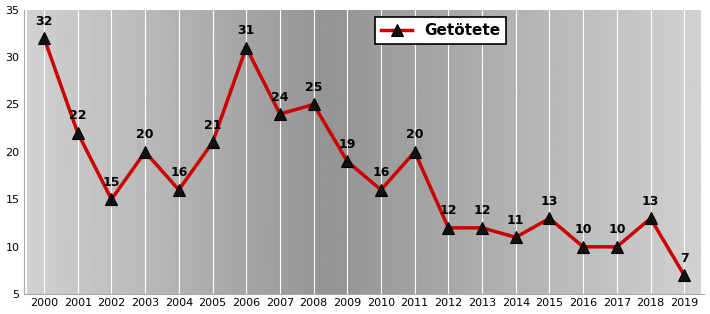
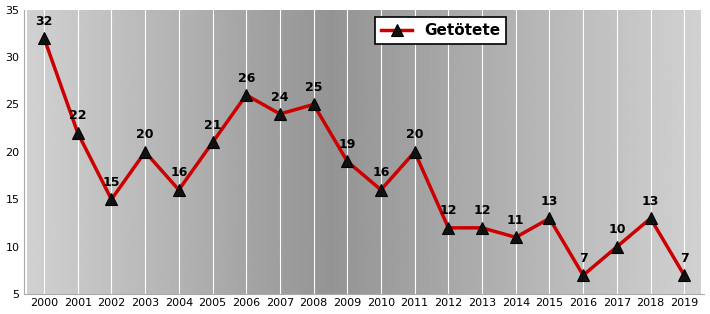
2006: 31 -> 26
2016: 10 -> 7
